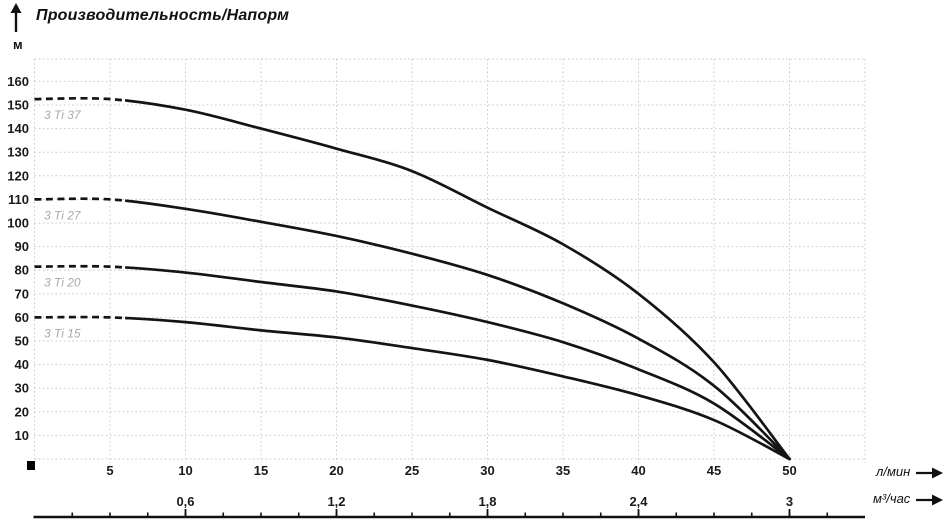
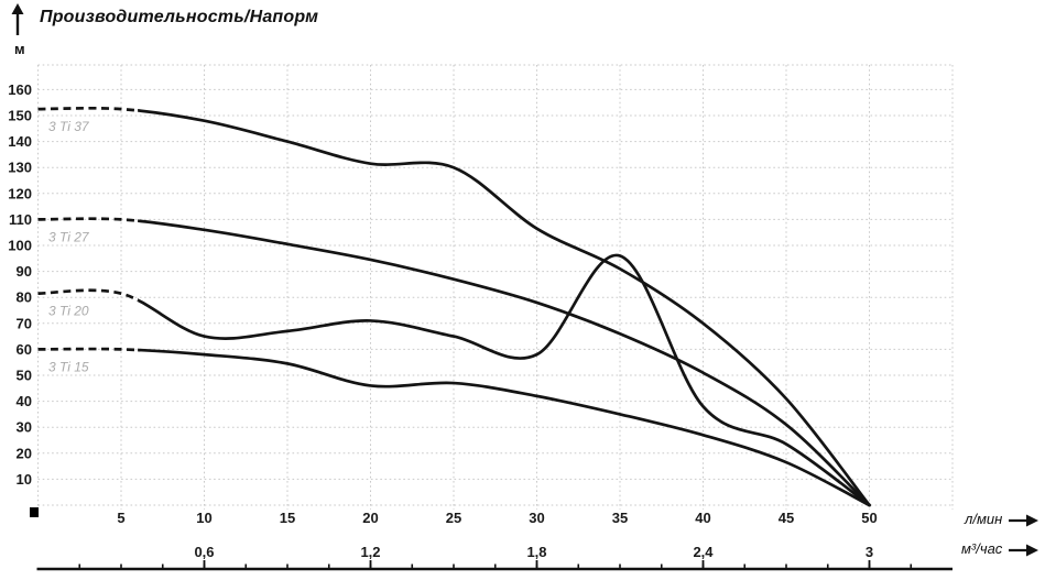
3 Ti 20/10: 79 -> 65
3 Ti 20/15: 75 -> 67
3 Ti 15/20: 52 -> 46
3 Ti 37/25: 122 -> 130
3 Ti 20/35: 50 -> 96
